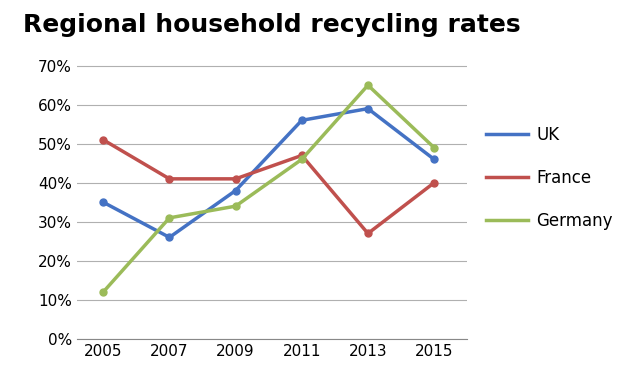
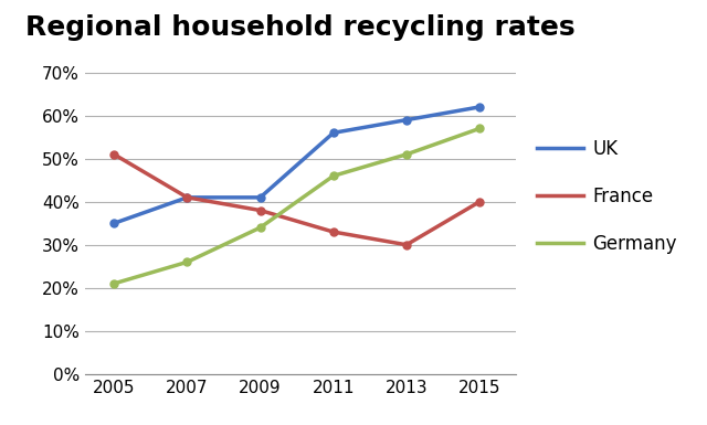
Germany/2005: 12% -> 21%
UK/2007: 26% -> 41%
Germany/2007: 31% -> 26%
UK/2009: 38% -> 41%
France/2009: 41% -> 38%
France/2011: 47% -> 33%
France/2013: 27% -> 30%
Germany/2013: 65% -> 51%
UK/2015: 46% -> 62%
Germany/2015: 49% -> 57%
